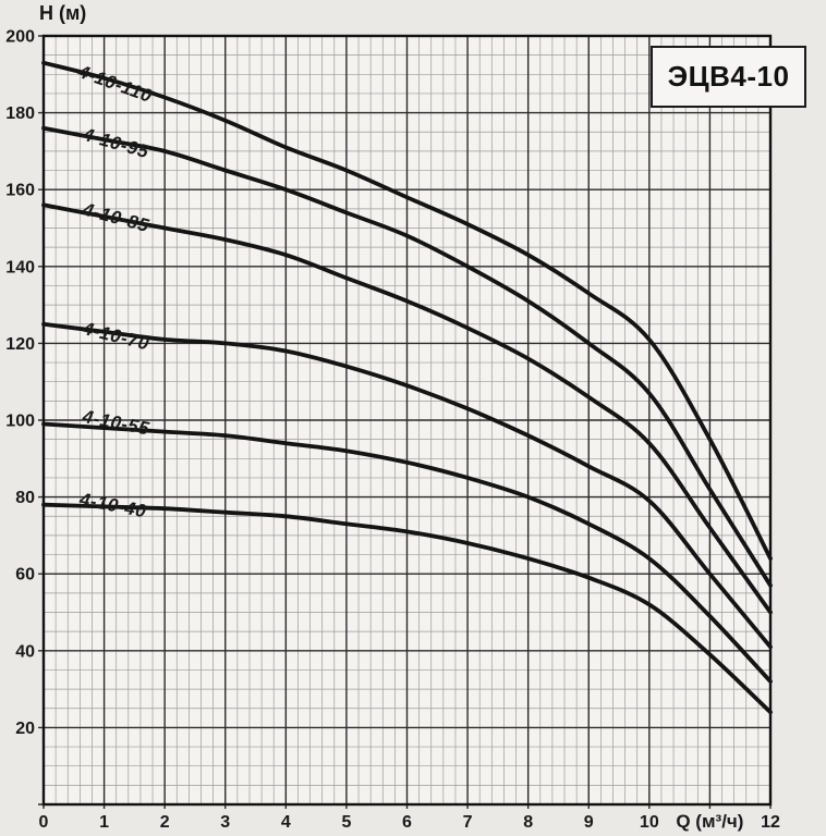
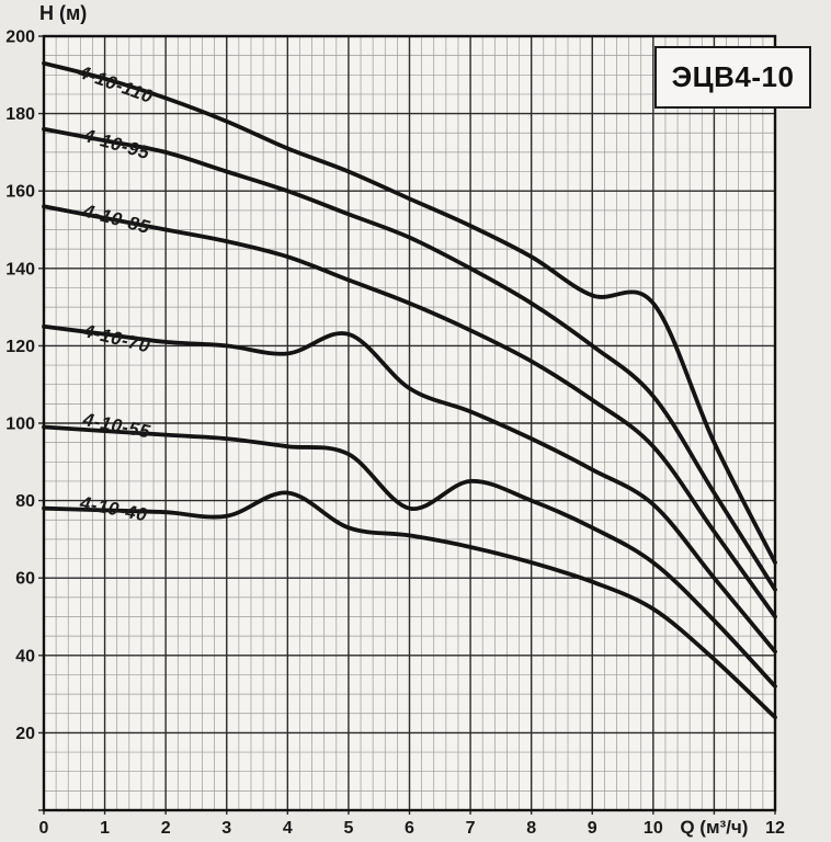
4-10-40/4: 75 -> 82
4-10-70/5: 114 -> 123
4-10-55/6: 89 -> 78
4-10-110/10: 121 -> 131
